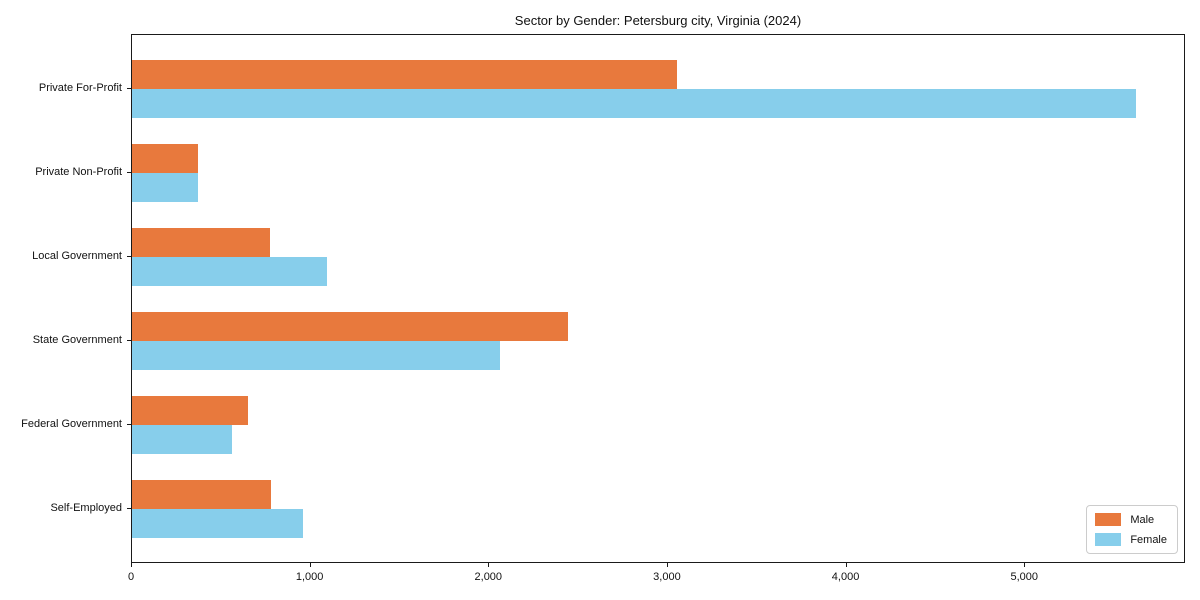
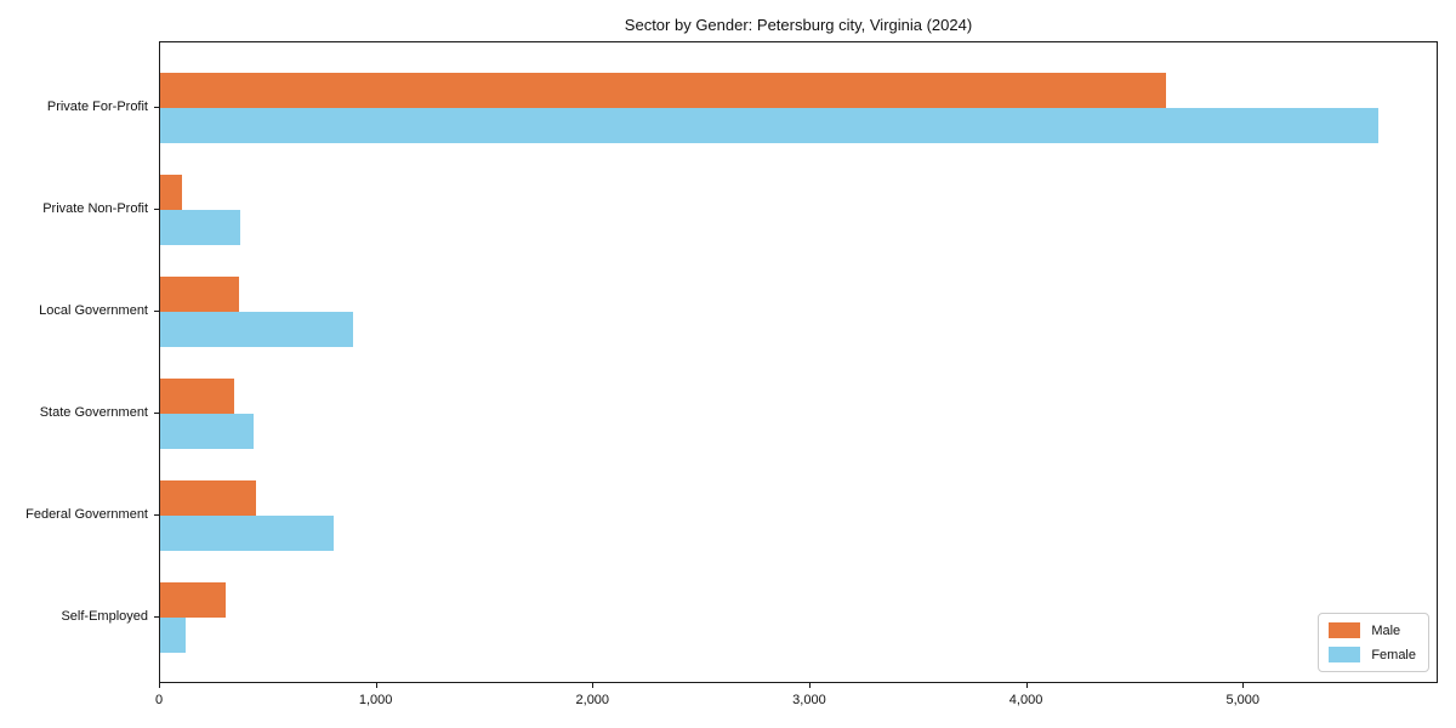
Male/Private For-Profit: 3050 -> 4640
Male/Private Non-Profit: 370 -> 100
Male/Local Government: 770 -> 360
Female/Local Government: 1090 -> 890
Male/State Government: 2440 -> 340
Female/State Government: 2060 -> 430
Male/Federal Government: 650 -> 440
Female/Federal Government: 560 -> 800
Male/Self-Employed: 780 -> 300
Female/Self-Employed: 960 -> 120
